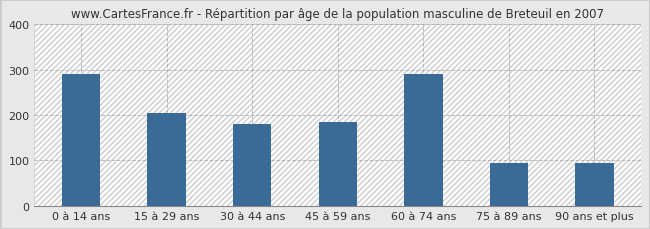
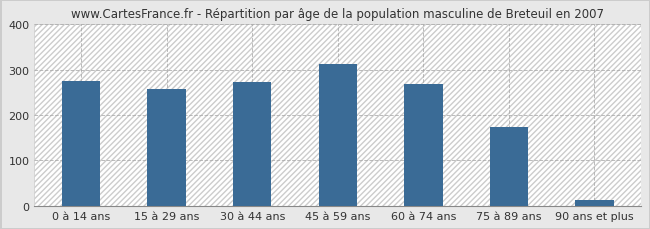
0 à 14 ans: 290 -> 275
15 à 29 ans: 205 -> 257
30 à 44 ans: 180 -> 273
45 à 59 ans: 185 -> 312
60 à 74 ans: 290 -> 268
75 à 89 ans: 95 -> 173
90 ans et plus: 95 -> 13
